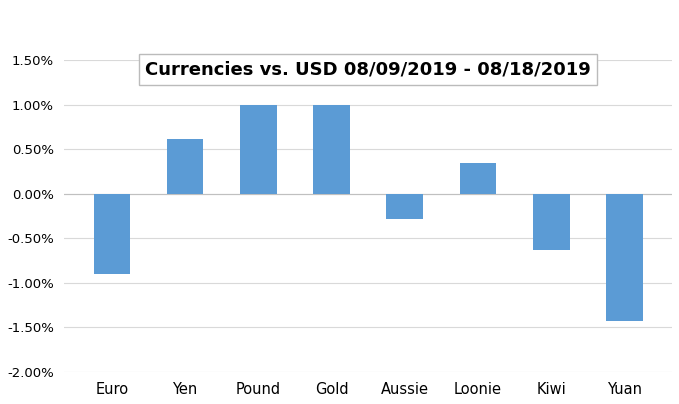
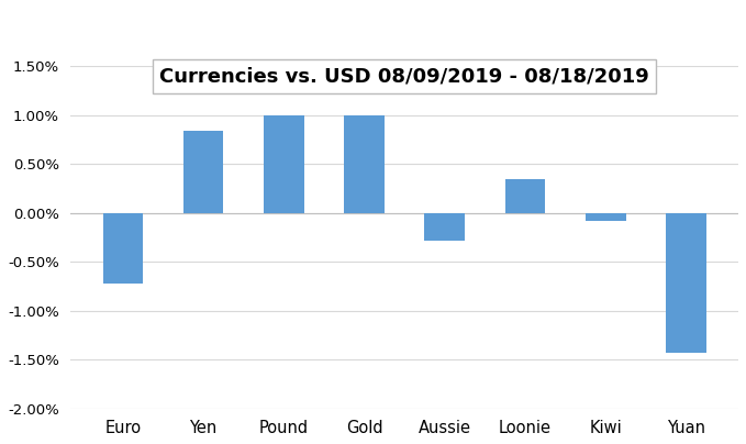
Euro: -0.90% -> -0.72%
Yen: 0.62% -> 0.84%
Kiwi: -0.63% -> -0.08%
